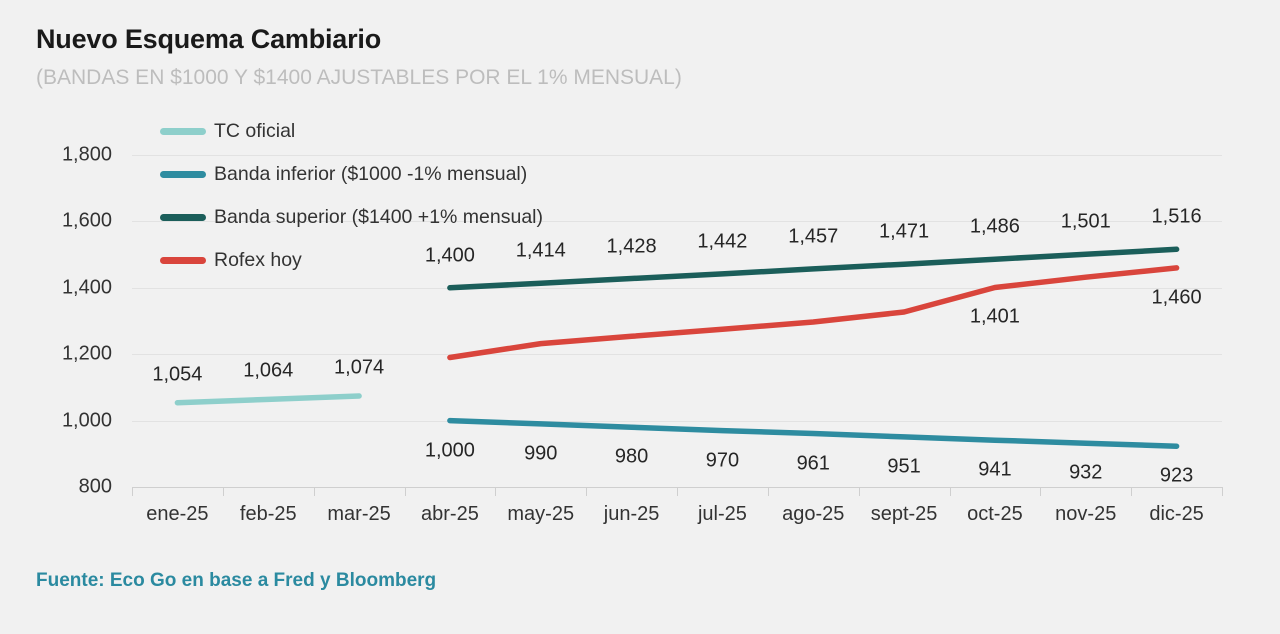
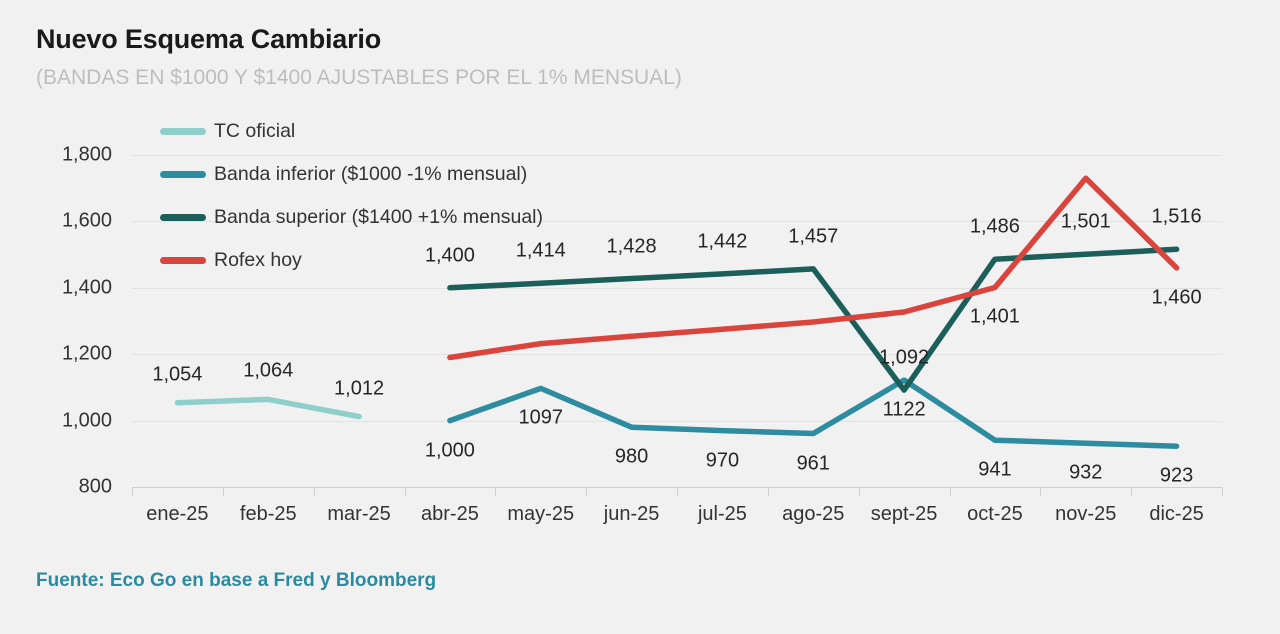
TC oficial/mar-25: 1,074 -> 1,012
Banda inferior ($1000 -1% mensual)/may-25: 990 -> 1097
Banda inferior ($1000 -1% mensual)/sept-25: 951 -> 1122
Banda superior ($1400 +1% mensual)/sept-25: 1,471 -> 1,092
Rofex hoy/nov-25: 1430 -> 1730
